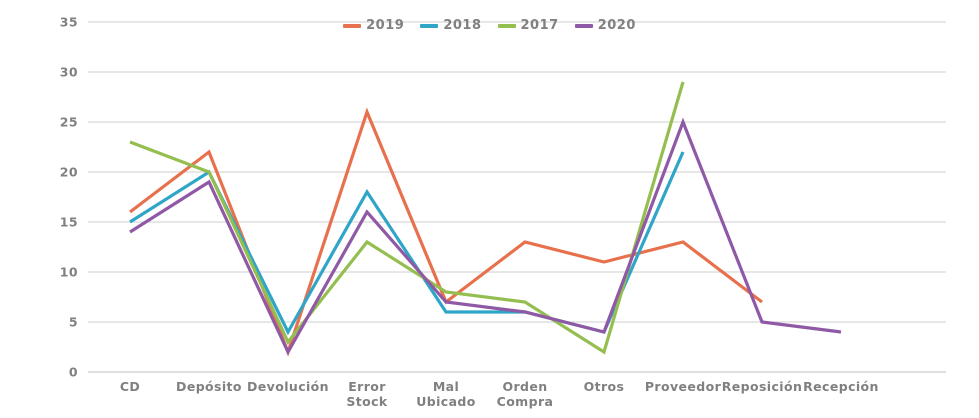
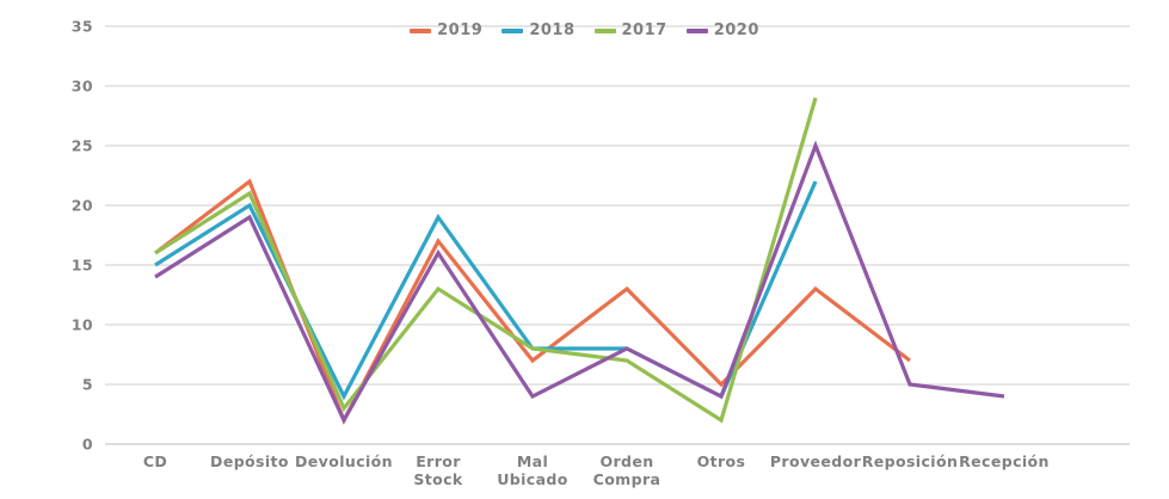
2017/CD: 23 -> 16
2017/Depósito: 20 -> 21
2019/Error Stock: 26 -> 17
2018/Error Stock: 18 -> 19
2018/Mal Ubicado: 6 -> 8
2020/Mal Ubicado: 7 -> 4
2018/Orden Compra: 6 -> 8
2020/Orden Compra: 6 -> 8
2019/Otros: 11 -> 5
